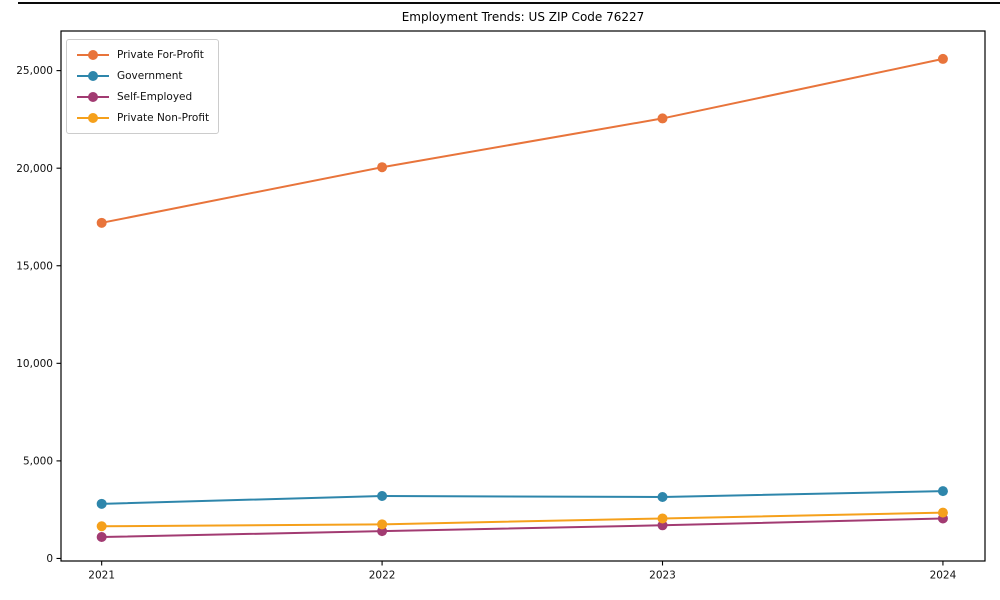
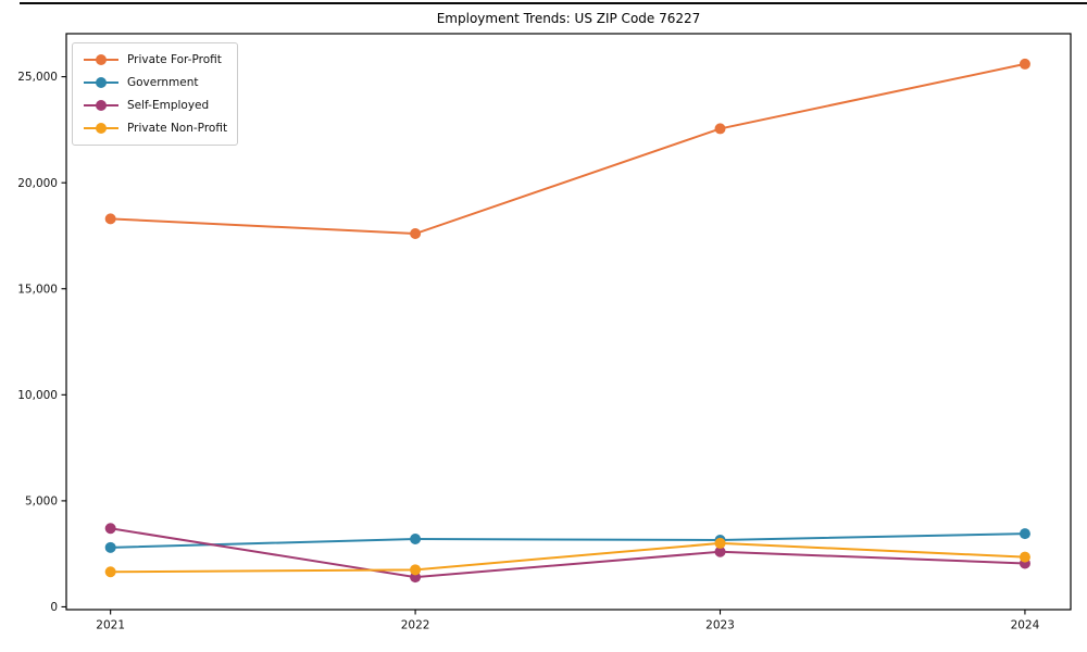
Private For-Profit/2021: 17200 -> 18300
Self-Employed/2021: 1100 -> 3700
Private For-Profit/2022: 20000 -> 17600
Self-Employed/2023: 1700 -> 2600
Private Non-Profit/2023: 2000 -> 3000
